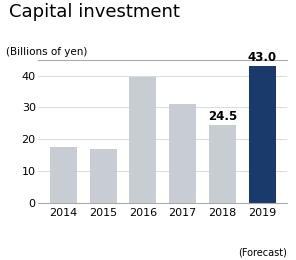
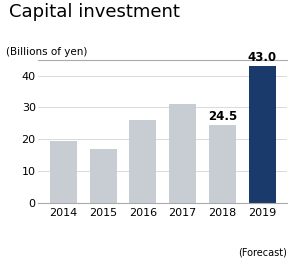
2014: 17.5 -> 19.5
2016: 39.5 -> 26.0
